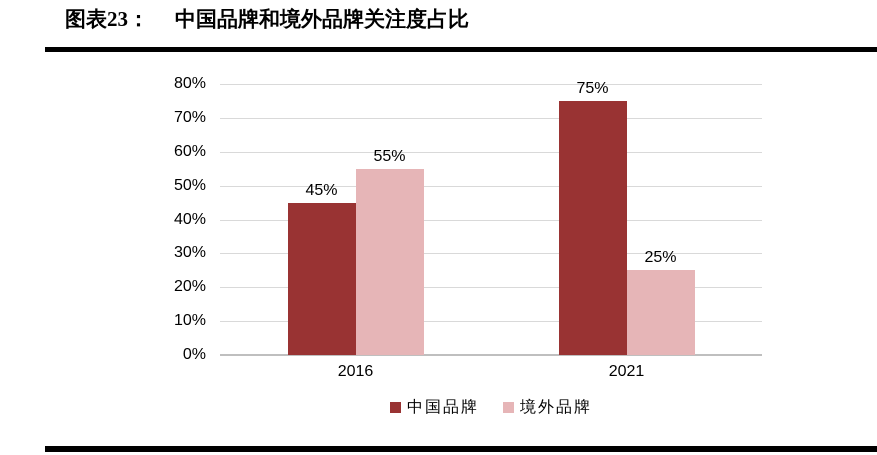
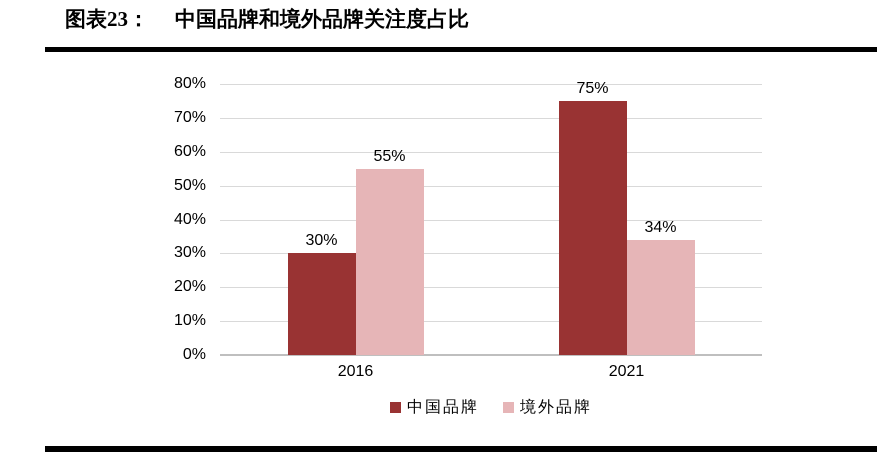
中国品牌/2016: 45% -> 30%
境外品牌/2021: 25% -> 34%
